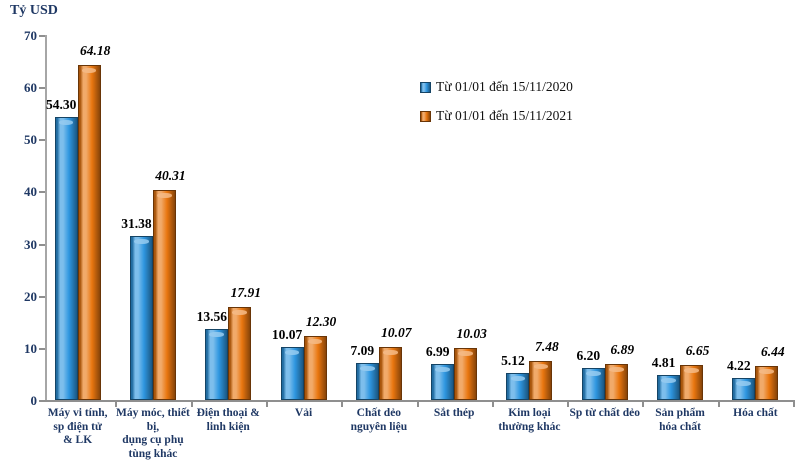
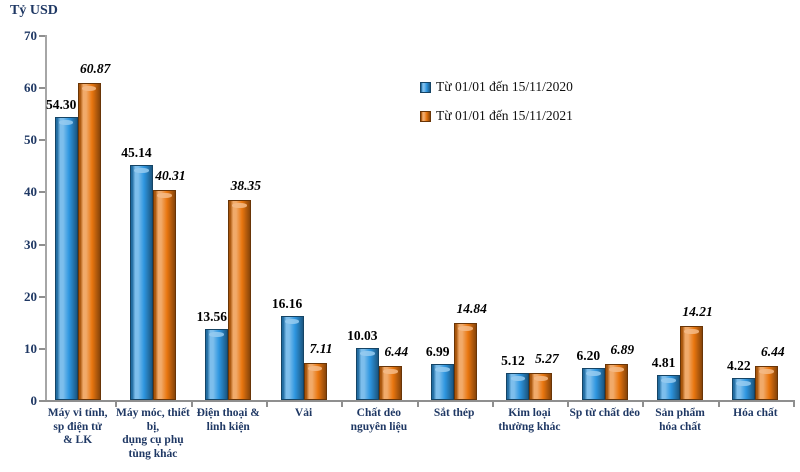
Từ 01/01 đến 15/11/2021/Máy vi tính, sp điện tử & LK: 64.18 -> 60.87
Từ 01/01 đến 15/11/2020/Máy móc, thiết bị, dụng cụ phụ tùng khác: 31.38 -> 45.14
Từ 01/01 đến 15/11/2021/Điện thoại & linh kiện: 17.91 -> 38.35
Từ 01/01 đến 15/11/2020/Vải: 10.07 -> 16.16
Từ 01/01 đến 15/11/2021/Vải: 12.30 -> 7.11
Từ 01/01 đến 15/11/2020/Chất dẻo nguyên liệu: 7.09 -> 10.03
Từ 01/01 đến 15/11/2021/Chất dẻo nguyên liệu: 10.07 -> 6.44
Từ 01/01 đến 15/11/2021/Sắt thép: 10.03 -> 14.84
Từ 01/01 đến 15/11/2021/Kim loại thường khác: 7.48 -> 5.27
Từ 01/01 đến 15/11/2021/Sản phẩm hóa chất: 6.65 -> 14.21
